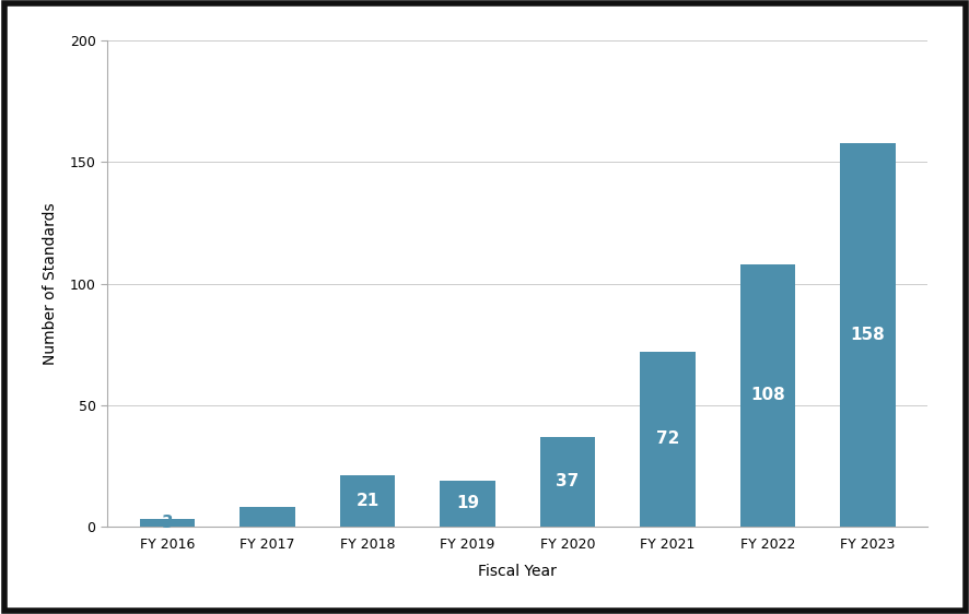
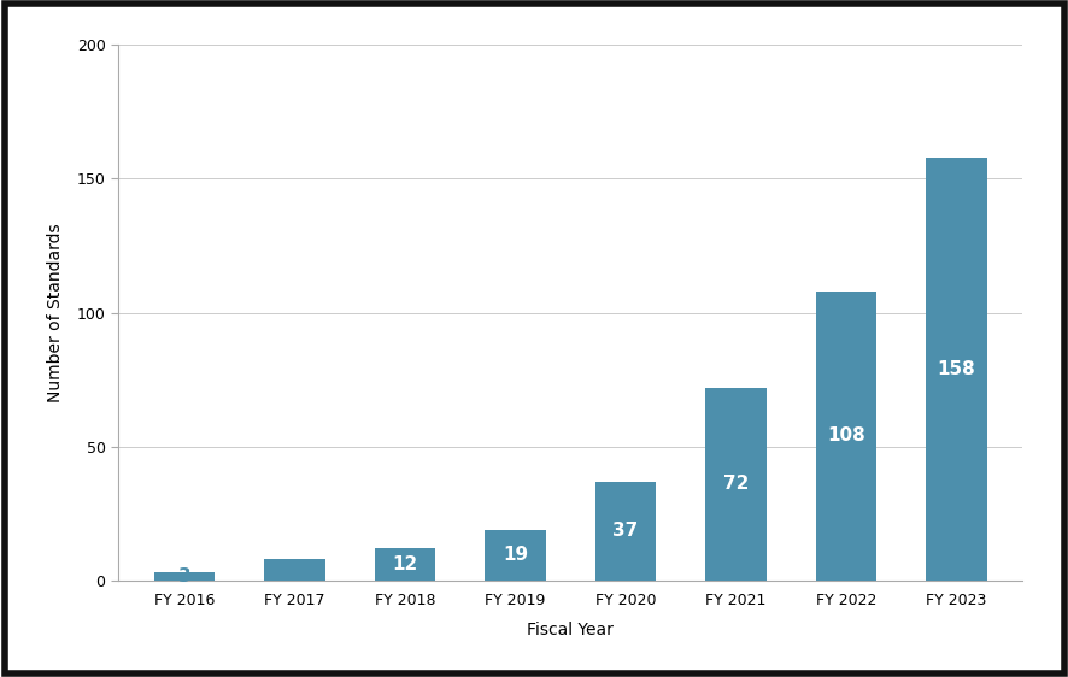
FY 2018: 21 -> 12
